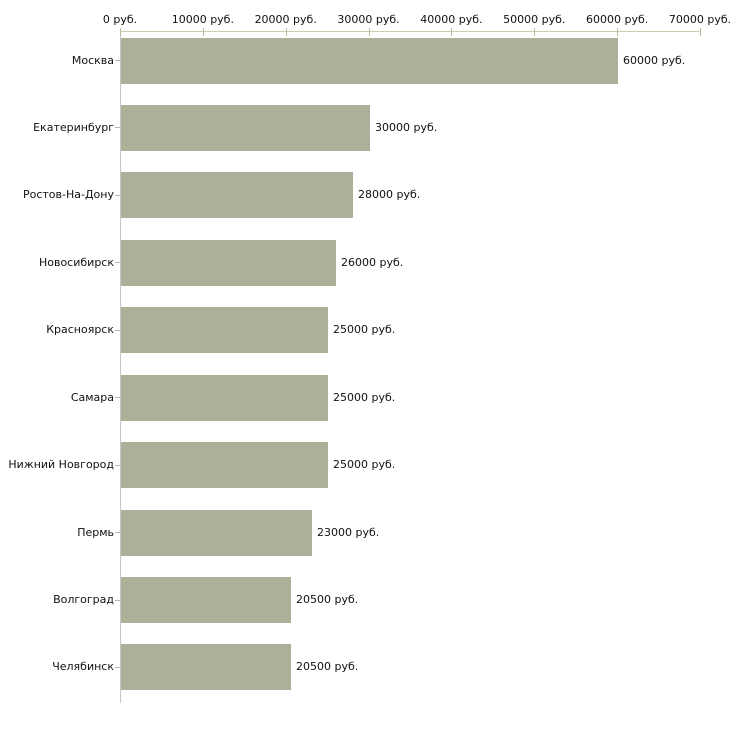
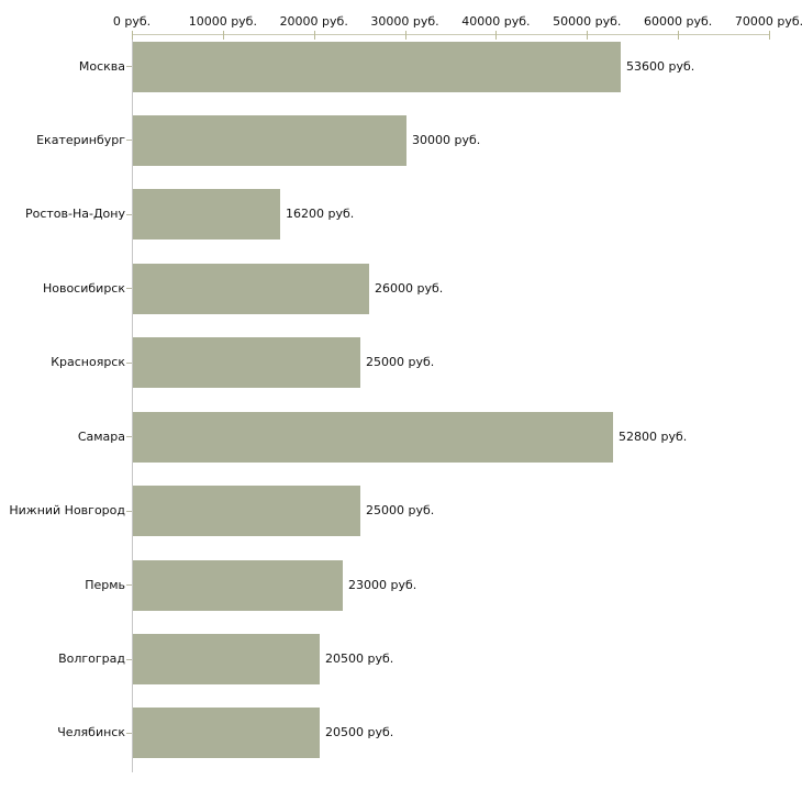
Москва: 60000 -> 53600
Ростов-На-Дону: 28000 -> 16200
Самара: 25000 -> 52800
